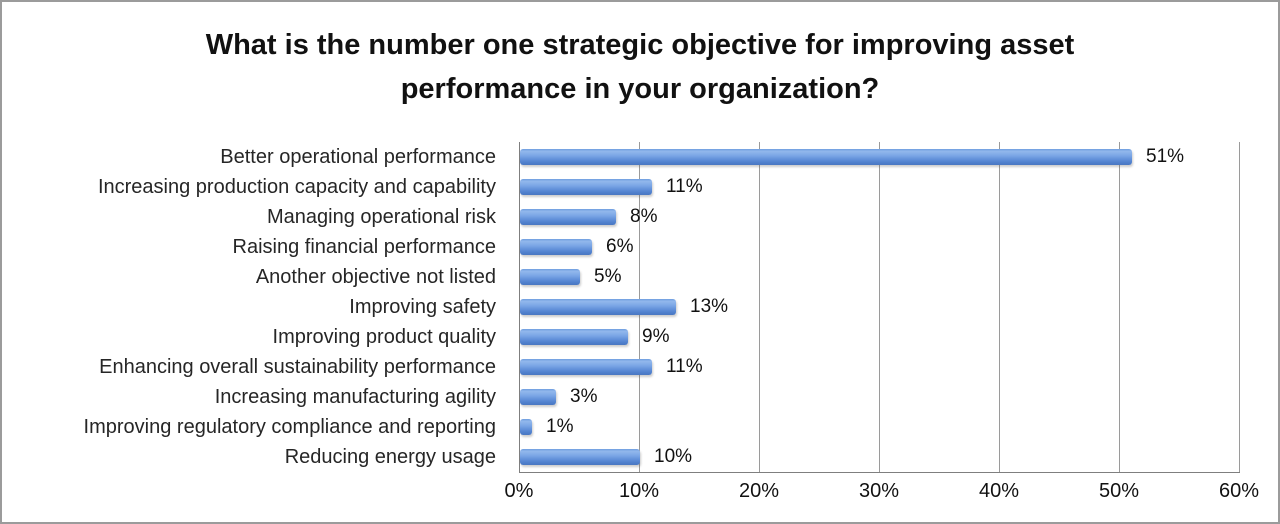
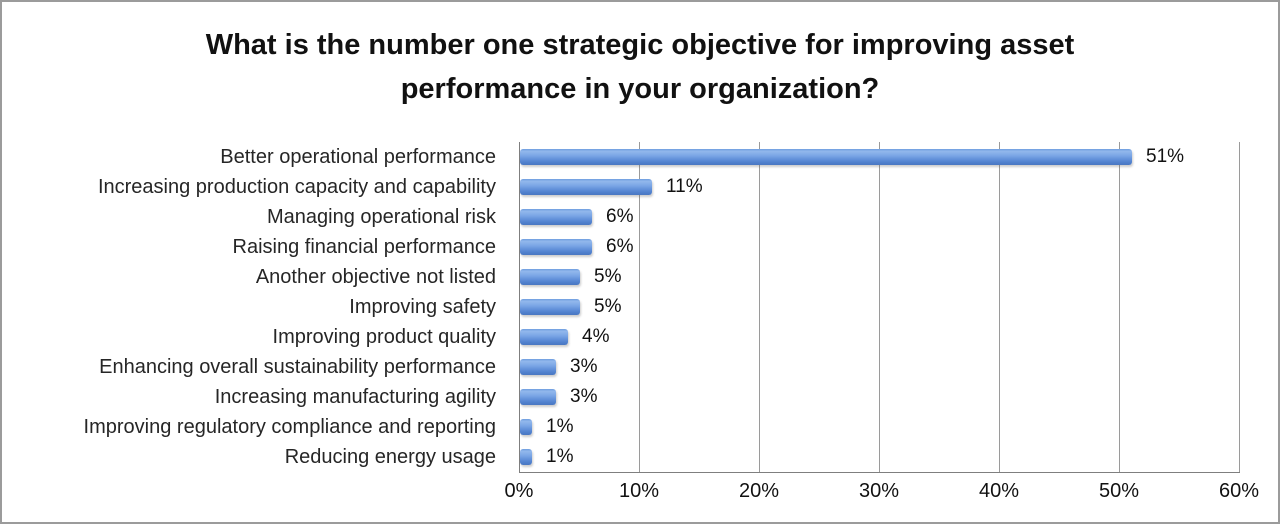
Managing operational risk: 8% -> 6%
Improving safety: 13% -> 5%
Improving product quality: 9% -> 4%
Enhancing overall sustainability performance: 11% -> 3%
Reducing energy usage: 10% -> 1%
